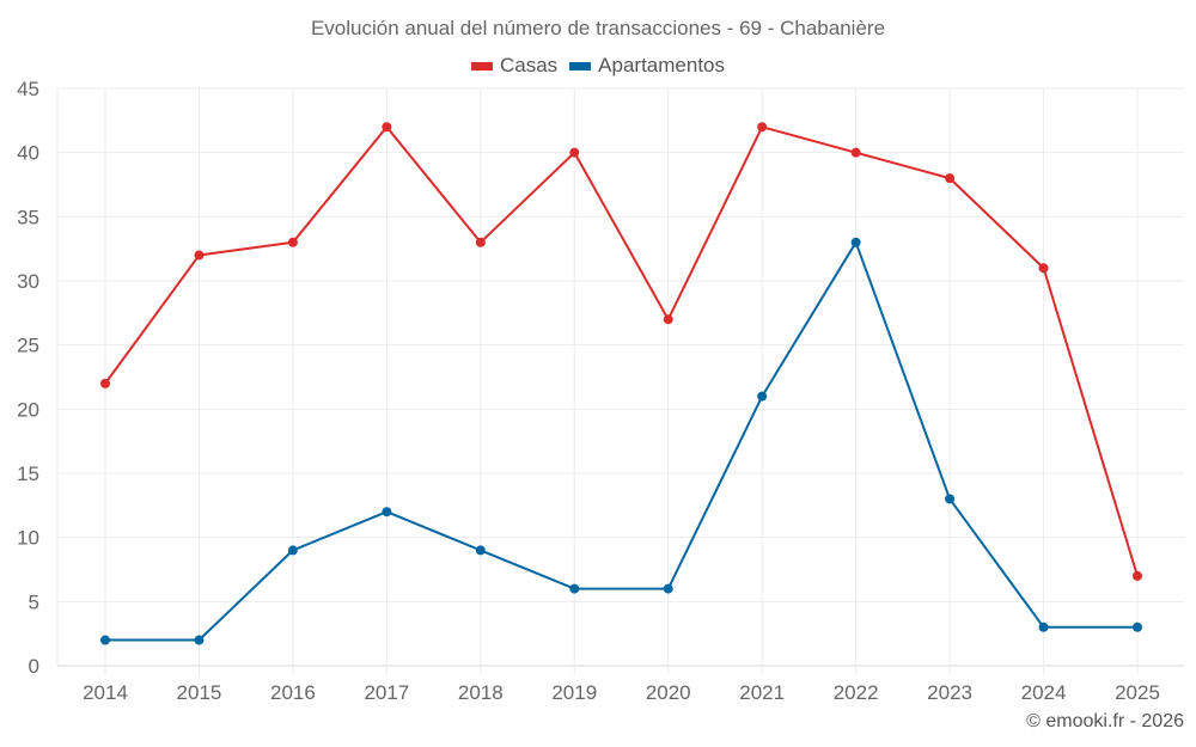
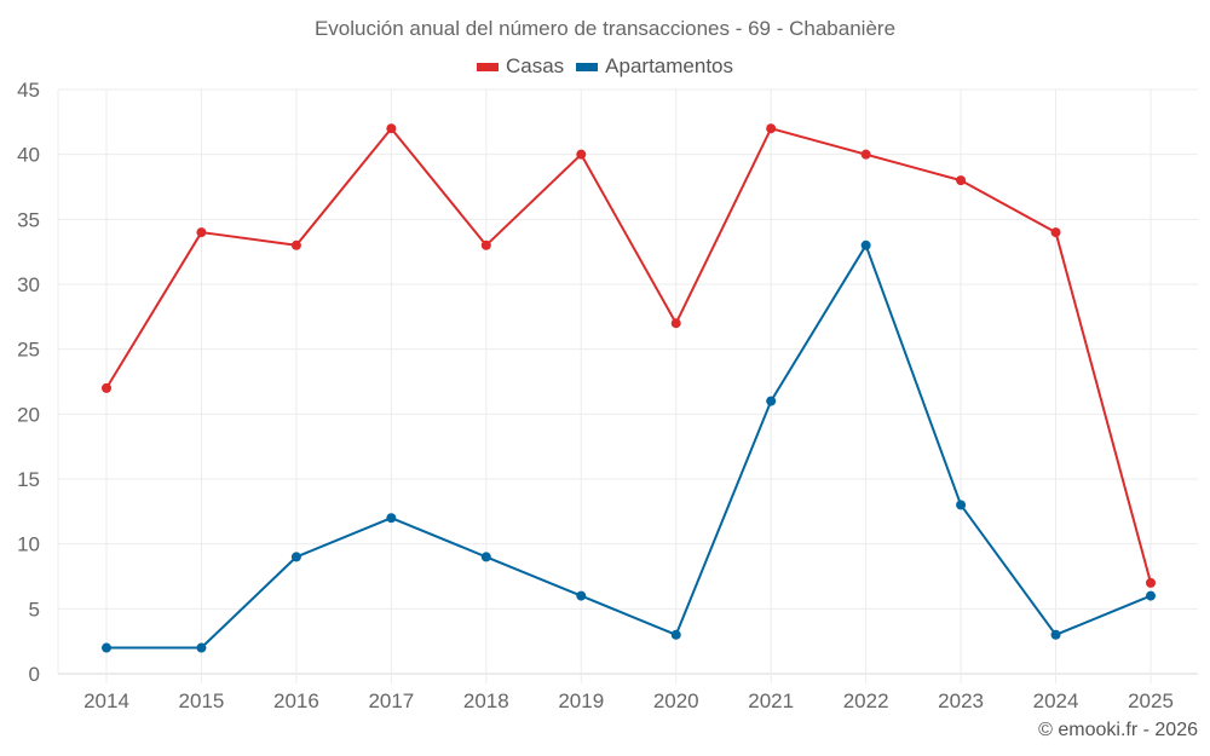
Casas/2015: 32 -> 34
Apartamentos/2020: 6 -> 3
Casas/2024: 31 -> 34
Apartamentos/2025: 3 -> 6
